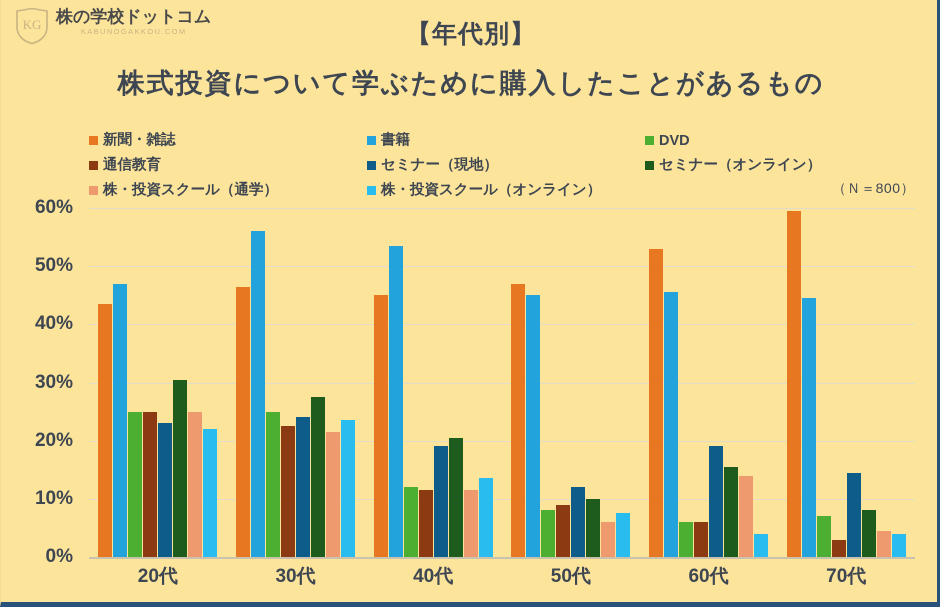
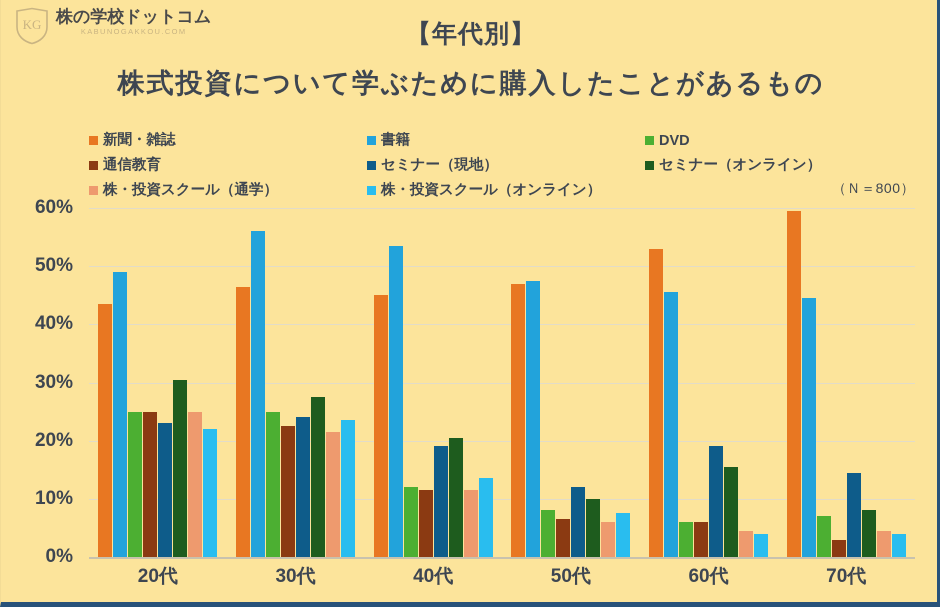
書籍/20代: 47% -> 49%
書籍/50代: 45% -> 48%
通信教育/50代: 9% -> 6%
株・投資スクール（通学）/60代: 14% -> 4%
